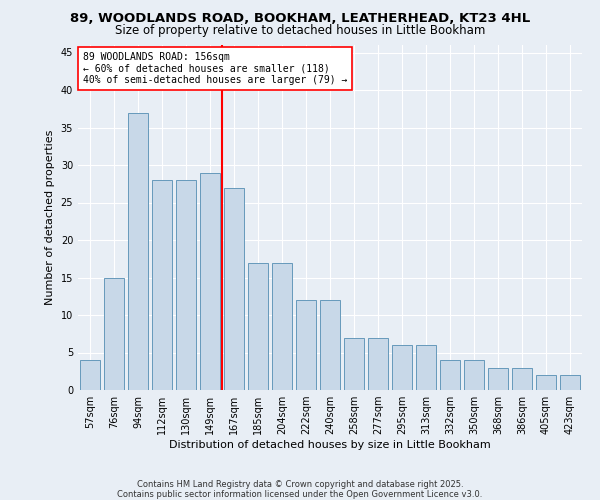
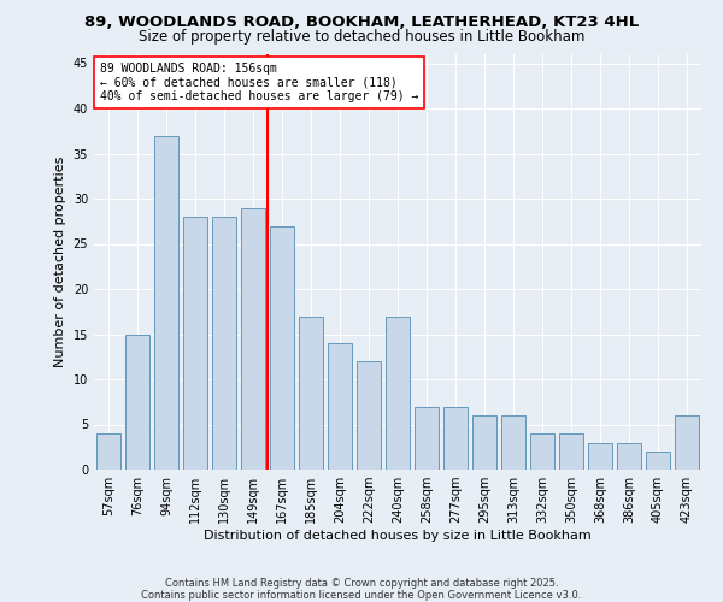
204sqm: 17 -> 14
240sqm: 12 -> 17
423sqm: 2 -> 6
